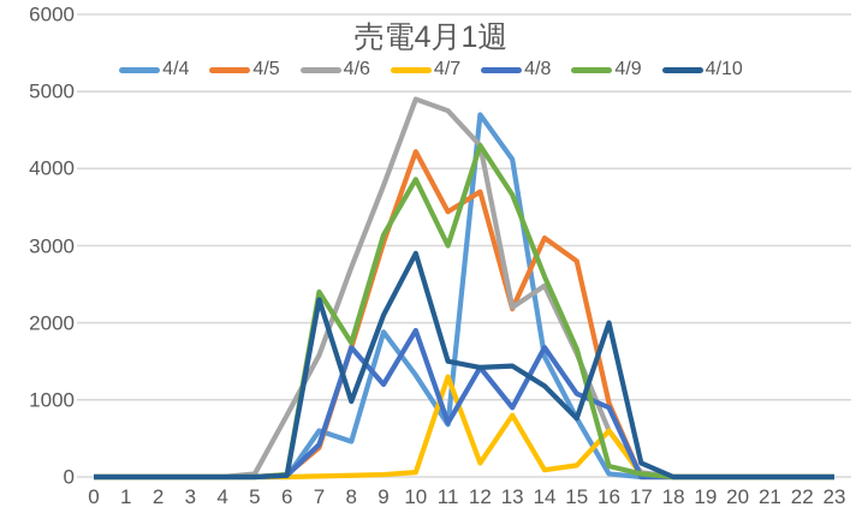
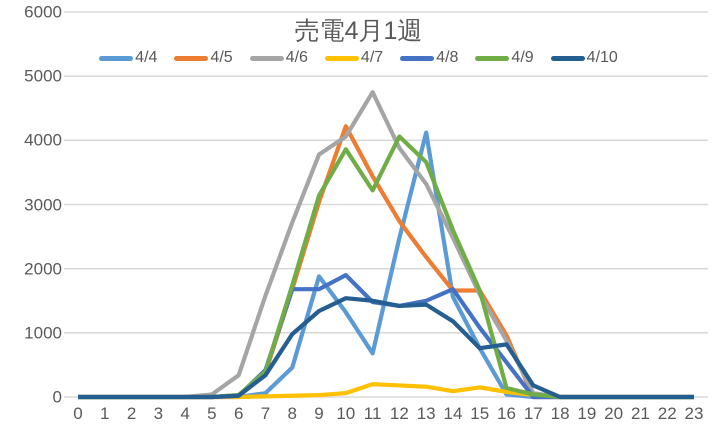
4/6/6: 800 -> 300
4/4/7: 600 -> 100
4/9/7: 2400 -> 400
4/10/7: 2300 -> 300
4/8/9: 1200 -> 1700
4/10/9: 2100 -> 1300
4/6/10: 4900 -> 4100
4/10/10: 2900 -> 1500
4/7/11: 1300 -> 200
4/8/11: 700 -> 1500
4/9/11: 3000 -> 3200
4/4/12: 4700 -> 2500
4/5/12: 3700 -> 2700
4/6/12: 4300 -> 3900
4/9/12: 4300 -> 4100
4/6/13: 2200 -> 3300
4/7/13: 800 -> 200
4/8/13: 900 -> 1500
4/5/14: 3100 -> 1700
4/5/15: 2800 -> 1700
4/6/16: 600 -> 900
4/7/16: 600 -> 100
4/8/16: 900 -> 500
4/10/16: 2000 -> 800
